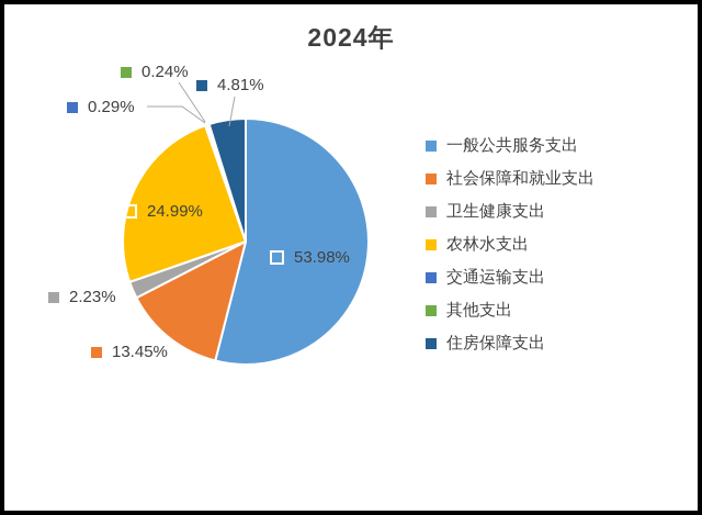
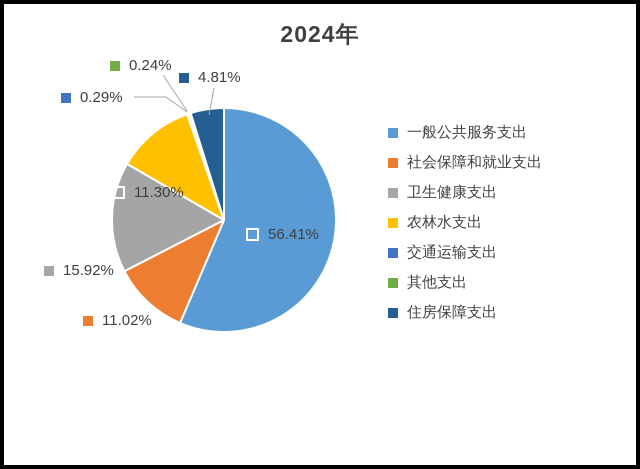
一般公共服务支出: 53.98% -> 56.41%
社会保障和就业支出: 13.45% -> 11.02%
卫生健康支出: 2.23% -> 15.92%
农林水支出: 24.99% -> 11.30%
